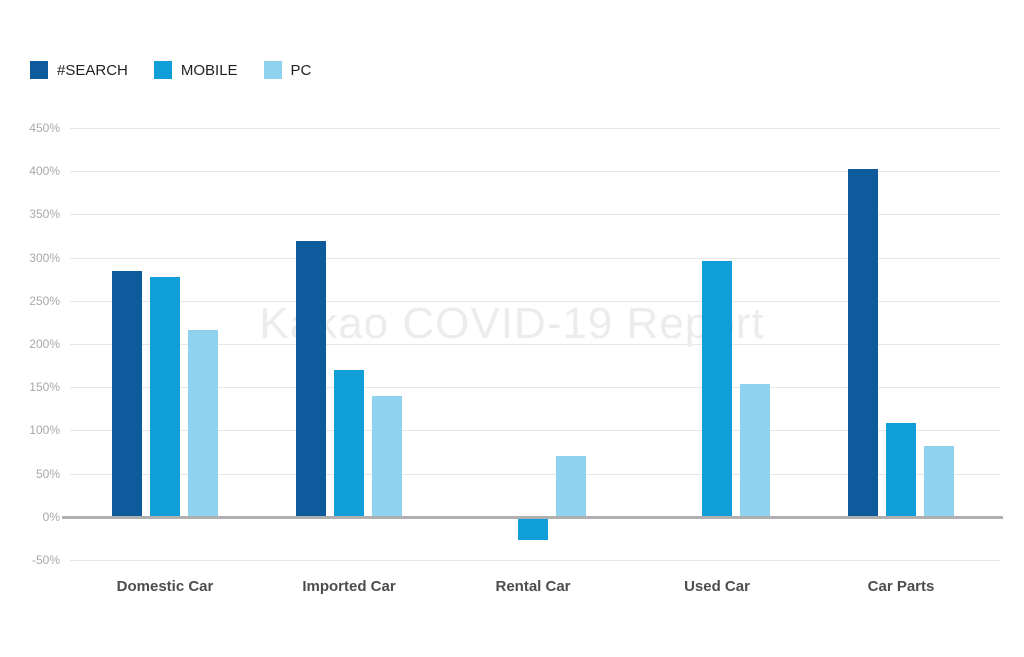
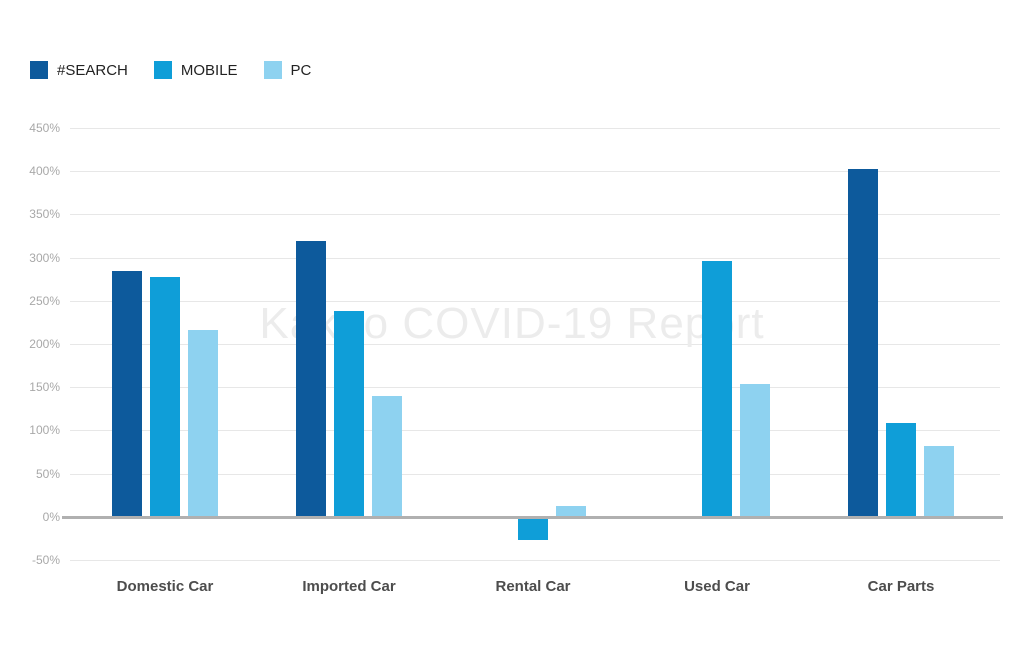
MOBILE/Imported Car: 170% -> 240%
PC/Rental Car: 70% -> 10%
